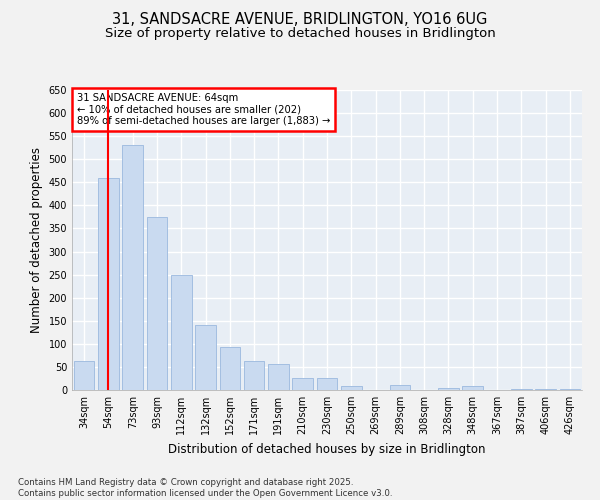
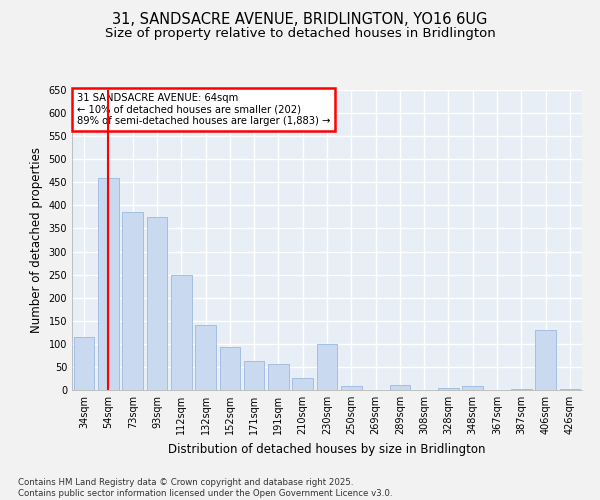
34sqm: 62 -> 115
73sqm: 530 -> 385
230sqm: 26 -> 100
406sqm: 3 -> 130
